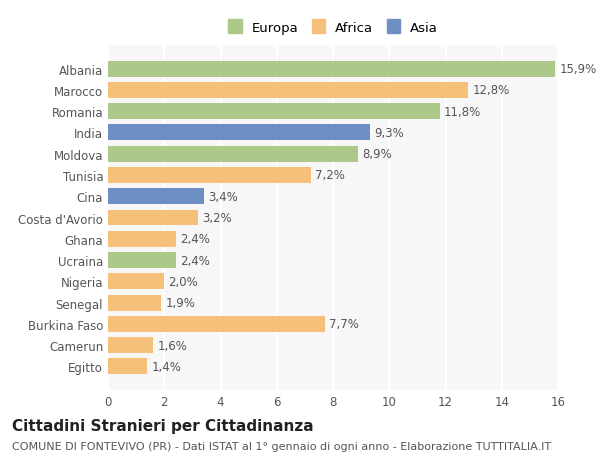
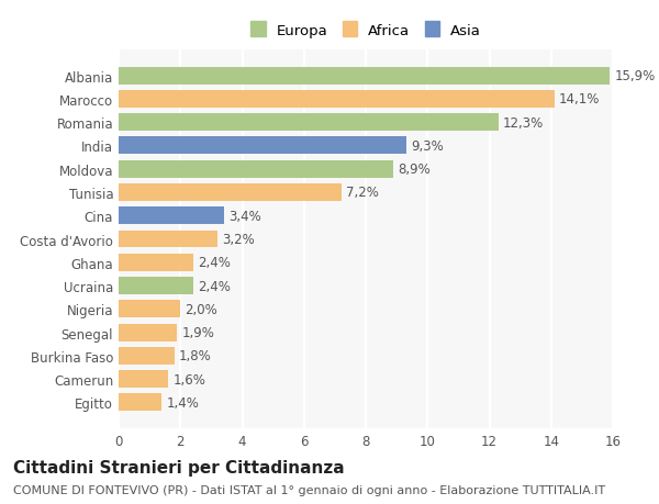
Marocco: 12,8% -> 14,1%
Romania: 11,8% -> 12,3%
Burkina Faso: 7,7% -> 1,8%
